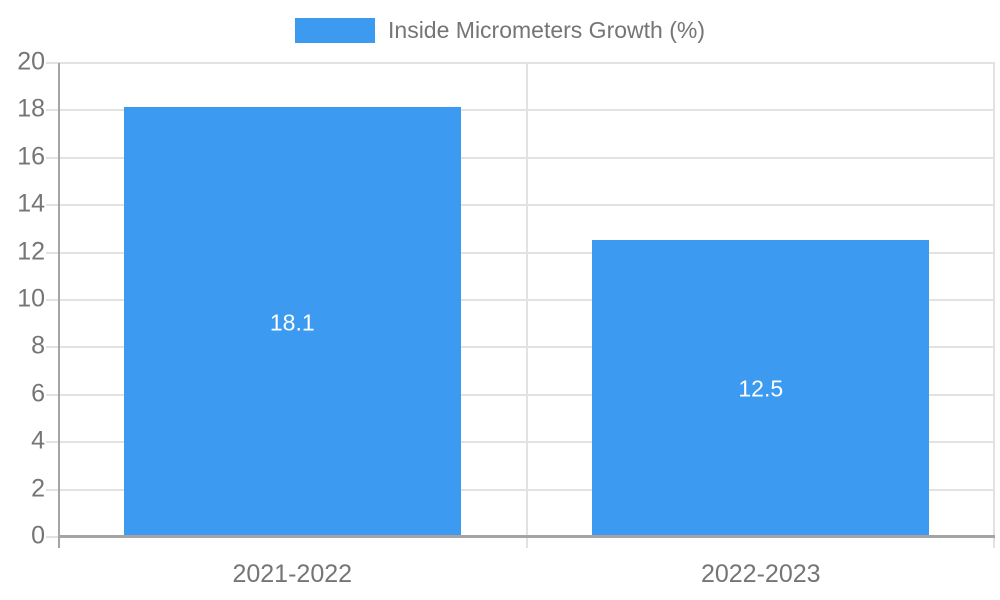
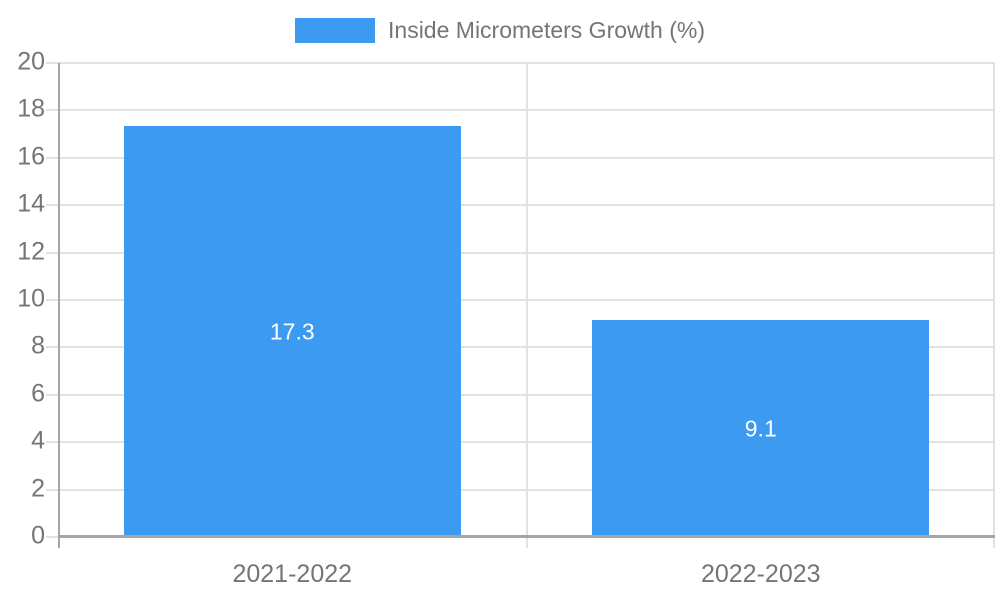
2021-2022: 18.1 -> 17.3
2022-2023: 12.5 -> 9.1
